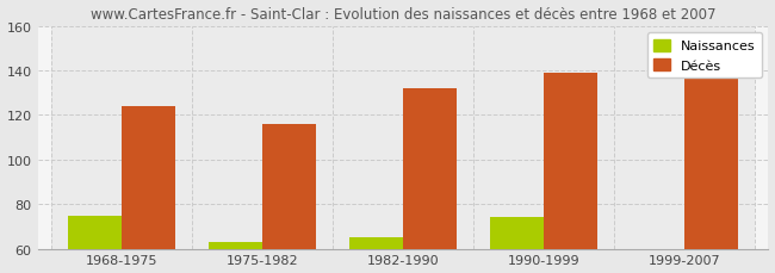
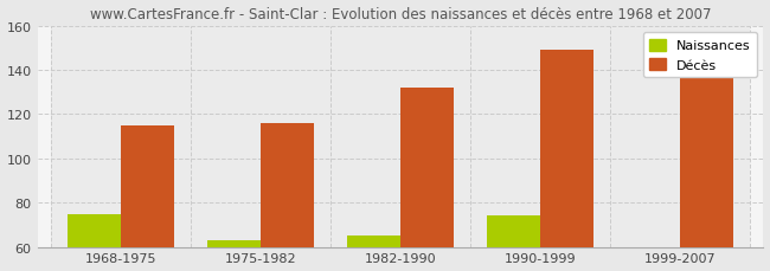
Décès/1968-1975: 124 -> 115
Décès/1990-1999: 139 -> 149
